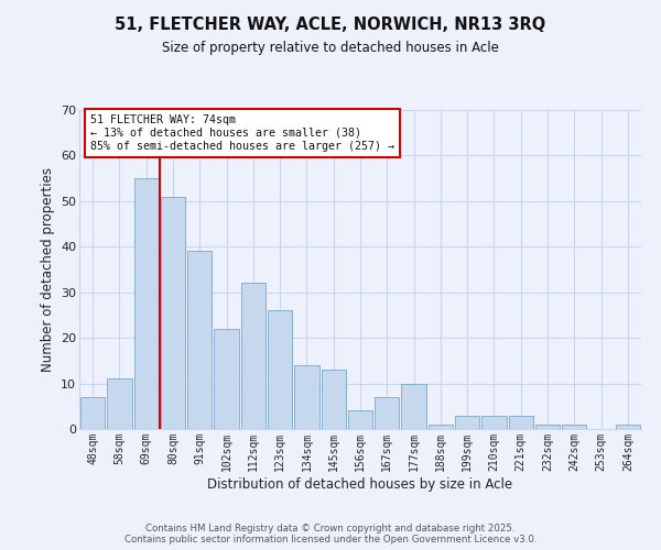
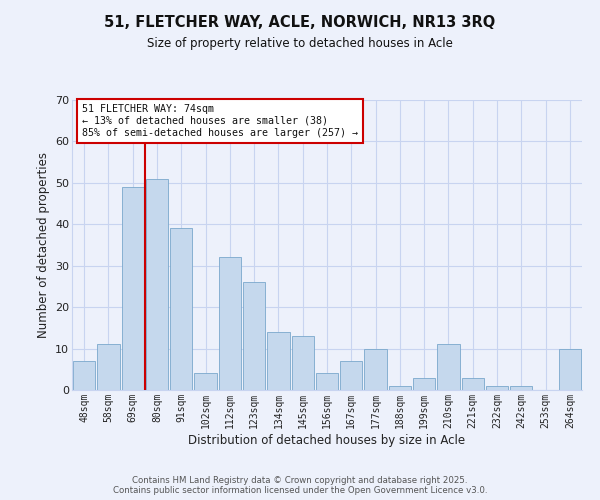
69sqm: 55 -> 49
102sqm: 22 -> 4
210sqm: 3 -> 11
264sqm: 1 -> 10
